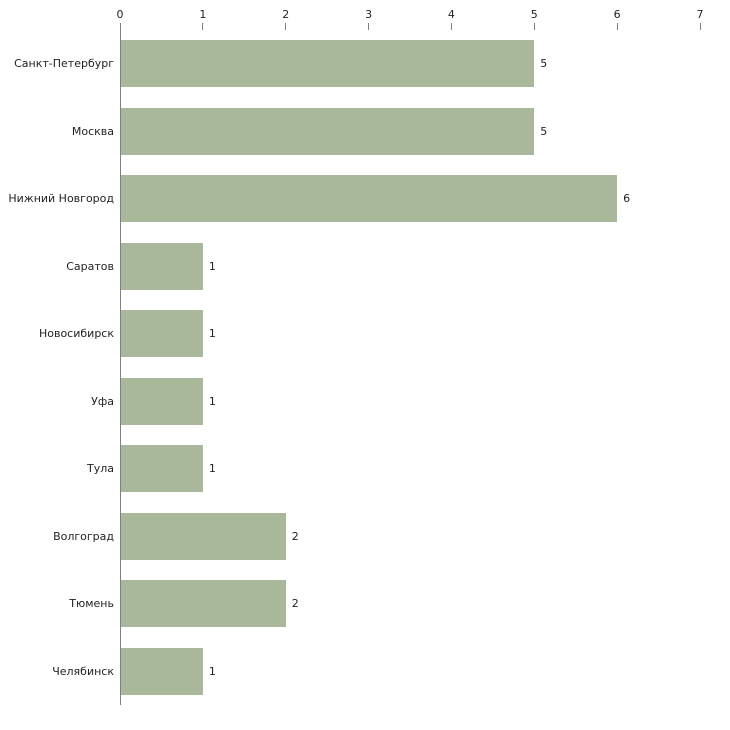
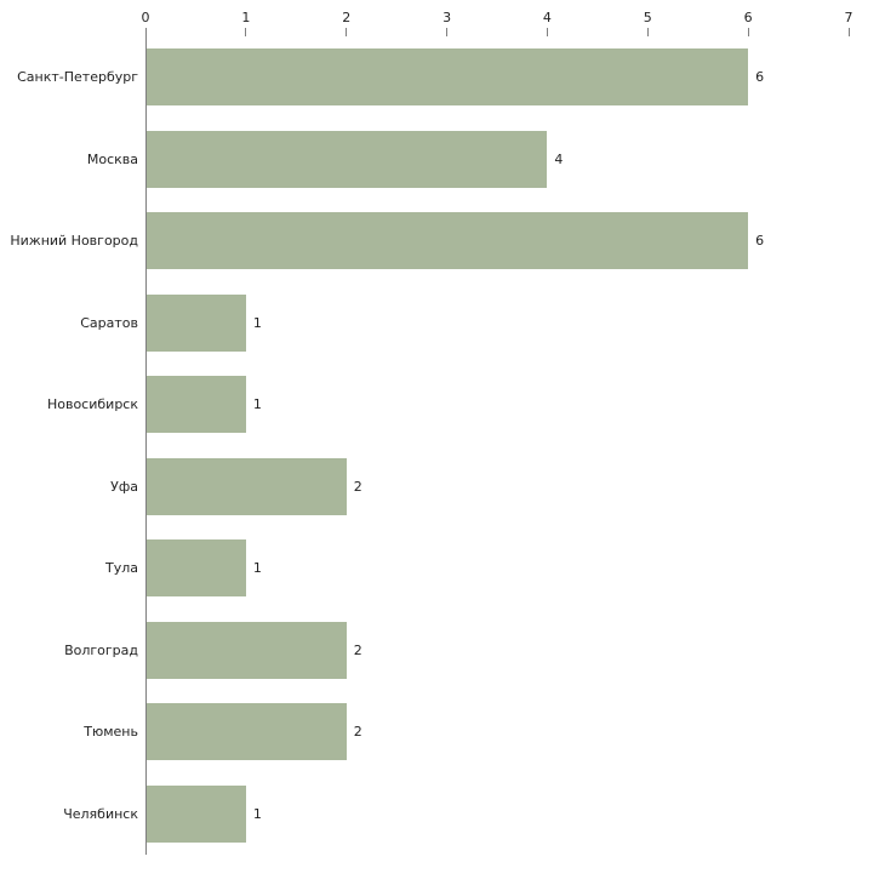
Санкт-Петербург: 5 -> 6
Москва: 5 -> 4
Уфа: 1 -> 2
